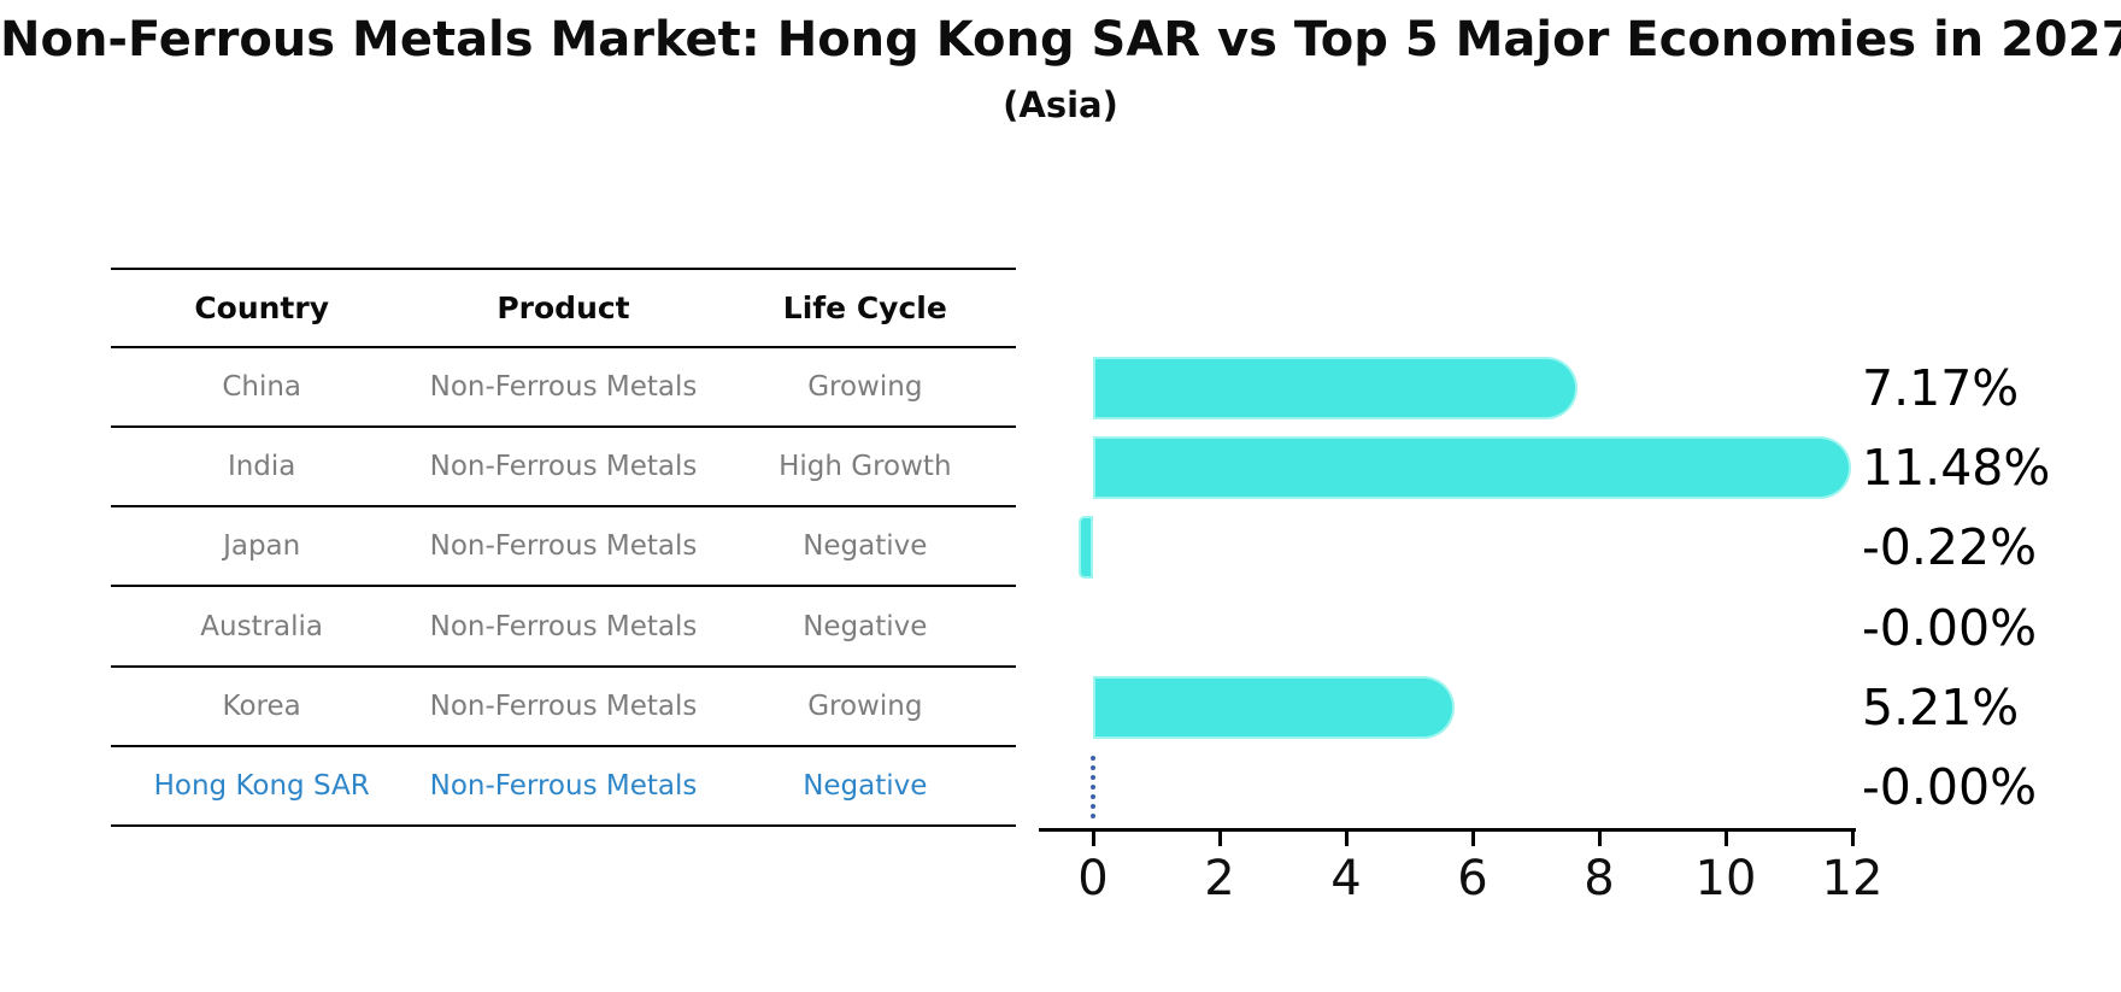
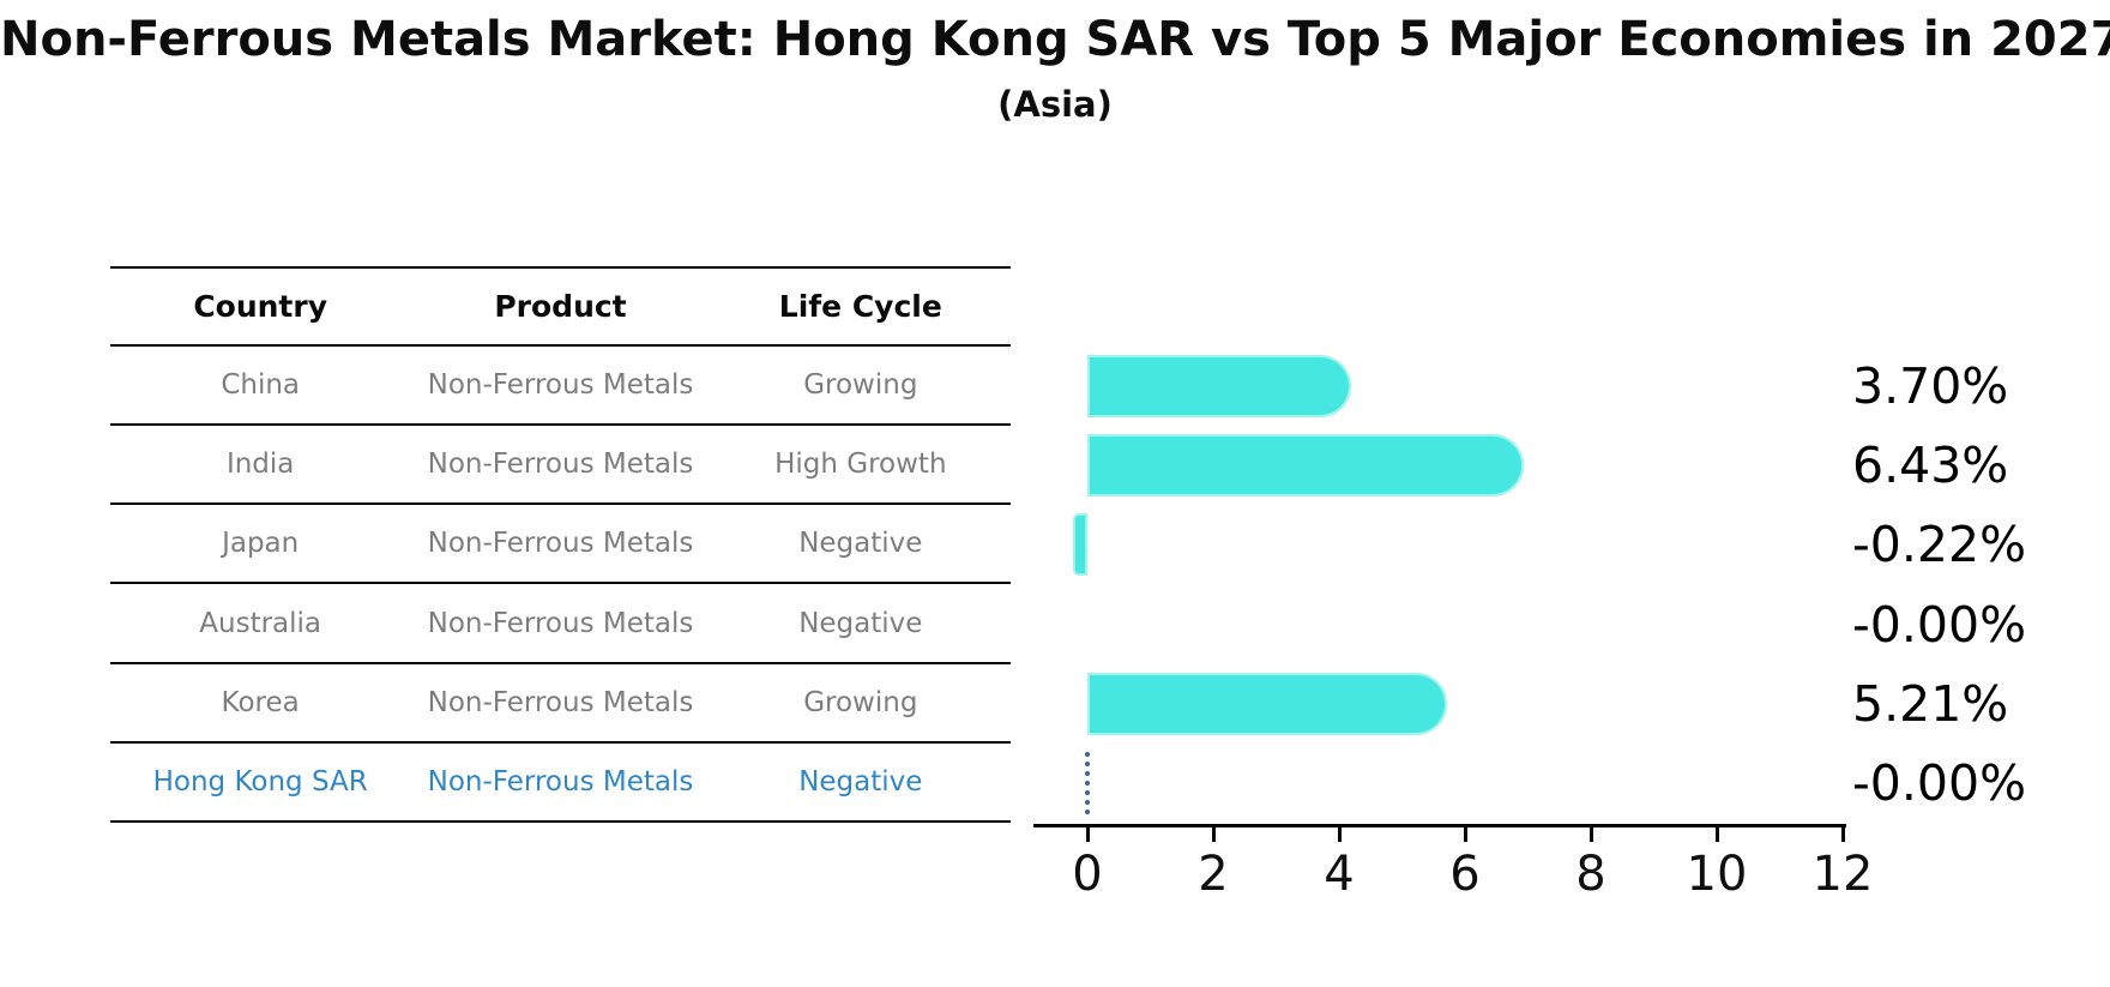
China: 7.17% -> 3.70%
India: 11.48% -> 6.43%
